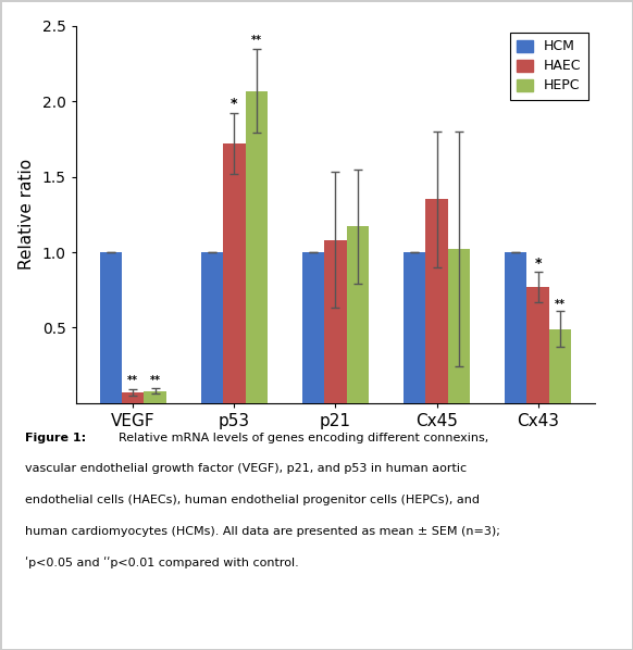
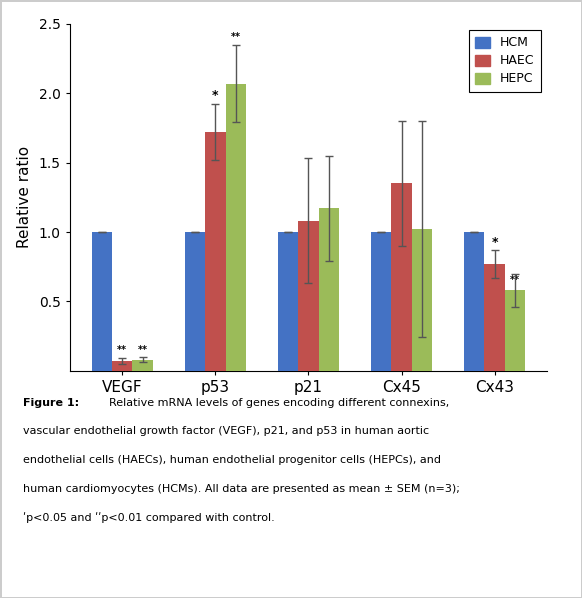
HEPC/Cx43: 0.49 -> 0.58
